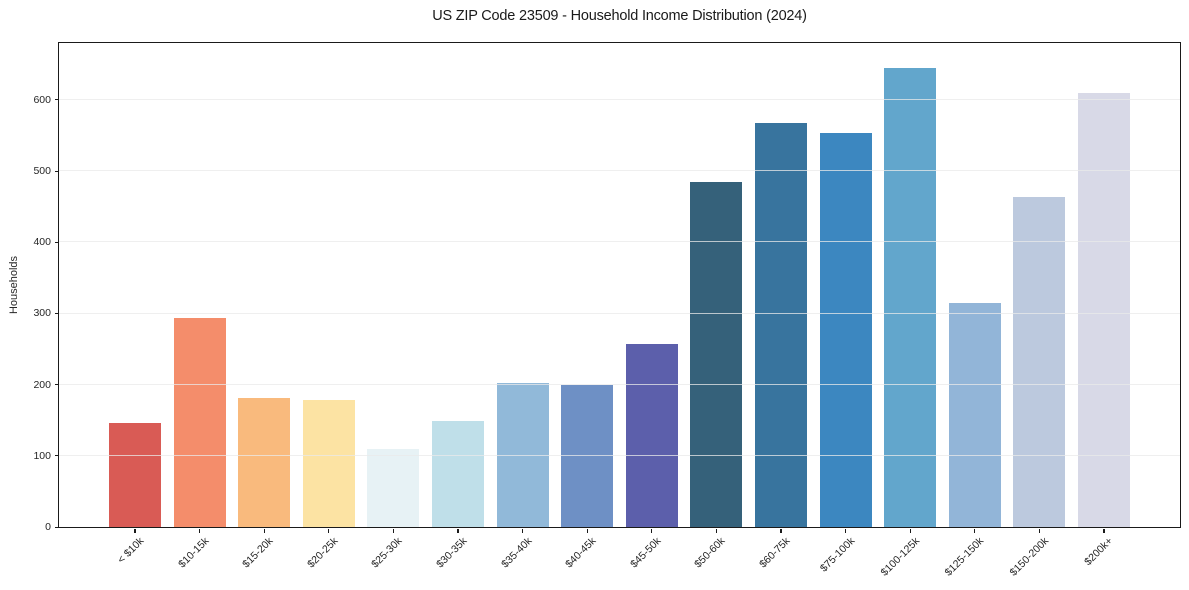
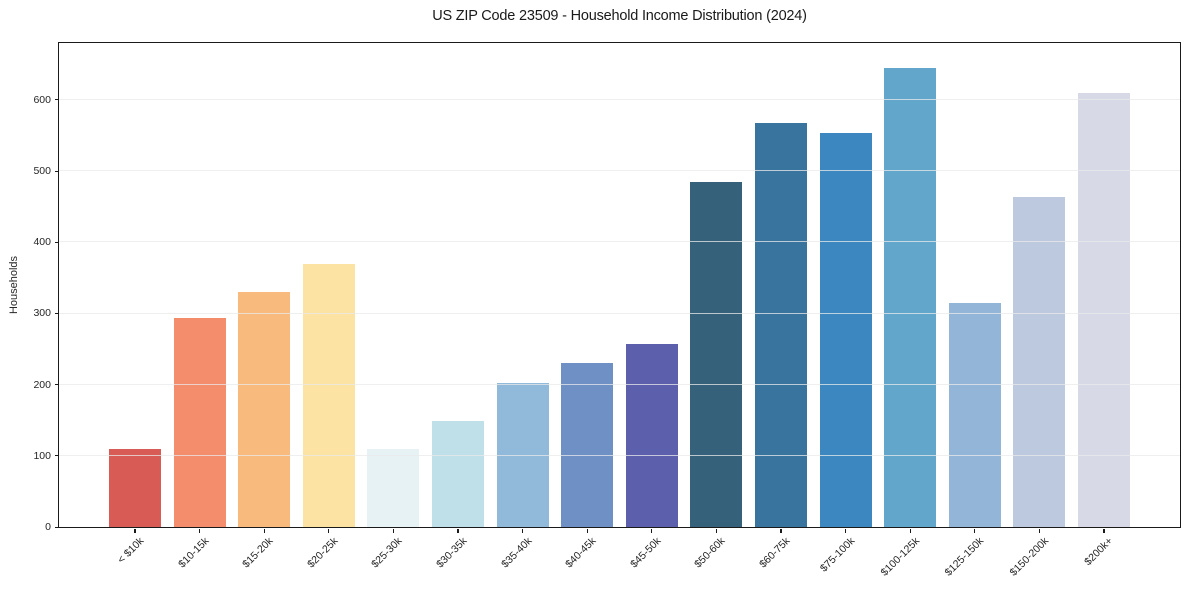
< $10k: 150 -> 110
$15-20k: 180 -> 330
$20-25k: 180 -> 370
$40-45k: 200 -> 230
